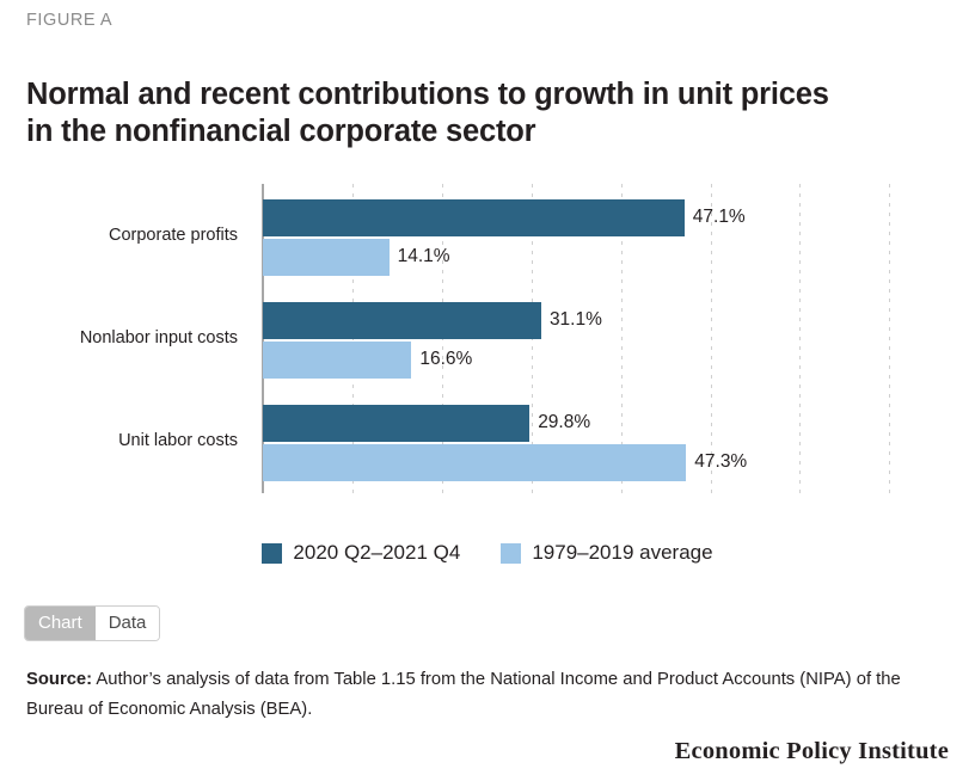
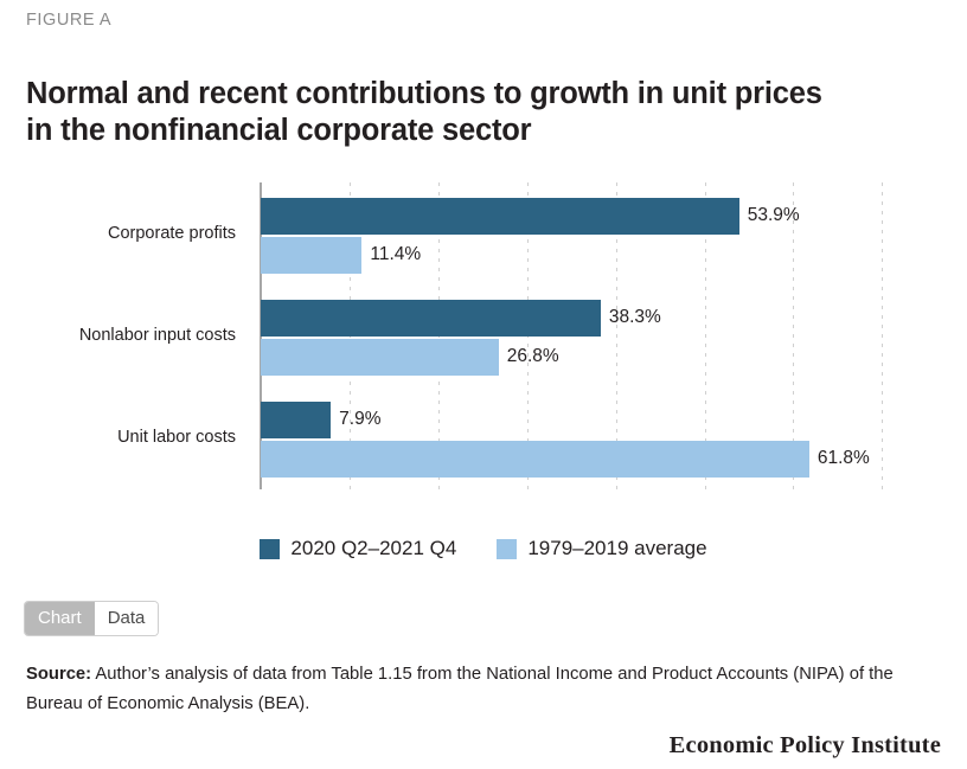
2020 Q2–2021 Q4/Corporate profits: 47.1% -> 53.9%
1979–2019 average/Corporate profits: 14.1% -> 11.4%
2020 Q2–2021 Q4/Nonlabor input costs: 31.1% -> 38.3%
1979–2019 average/Nonlabor input costs: 16.6% -> 26.8%
2020 Q2–2021 Q4/Unit labor costs: 29.8% -> 7.9%
1979–2019 average/Unit labor costs: 47.3% -> 61.8%
